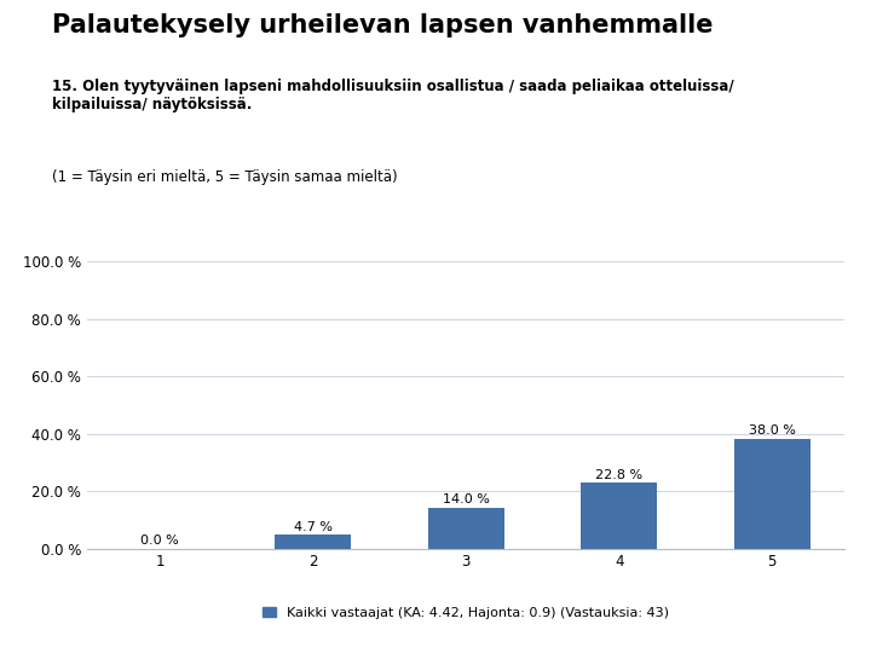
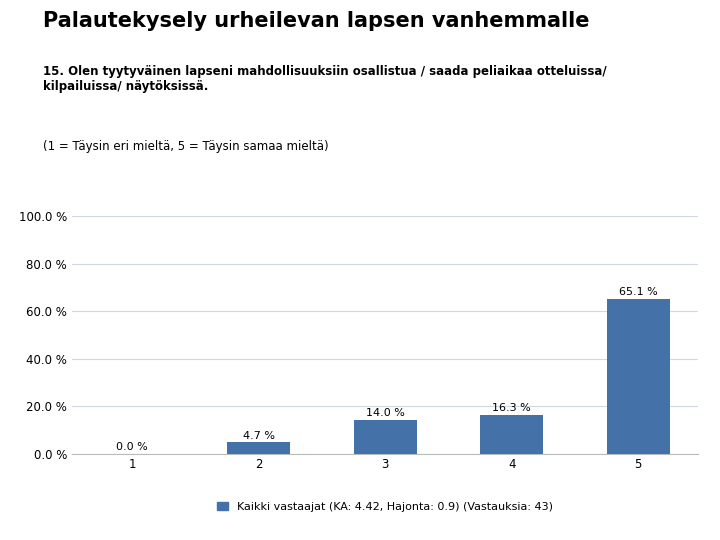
4: 22.8 -> 16.3
5: 38.0 -> 65.1
